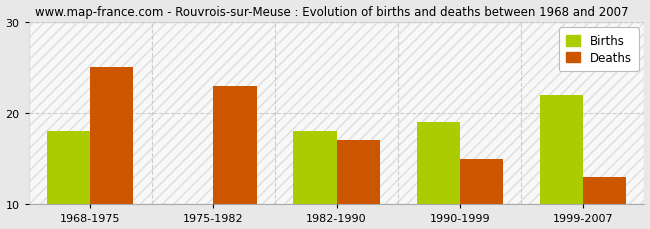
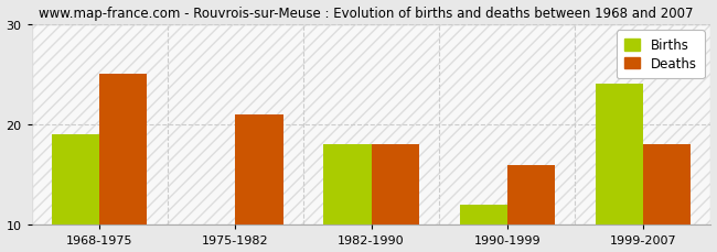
Births/1968-1975: 18.0 -> 19.0
Deaths/1975-1982: 23 -> 21
Deaths/1982-1990: 17 -> 18
Births/1990-1999: 19.0 -> 12.0
Deaths/1990-1999: 15 -> 16
Births/1999-2007: 22.0 -> 24.0
Deaths/1999-2007: 13 -> 18
